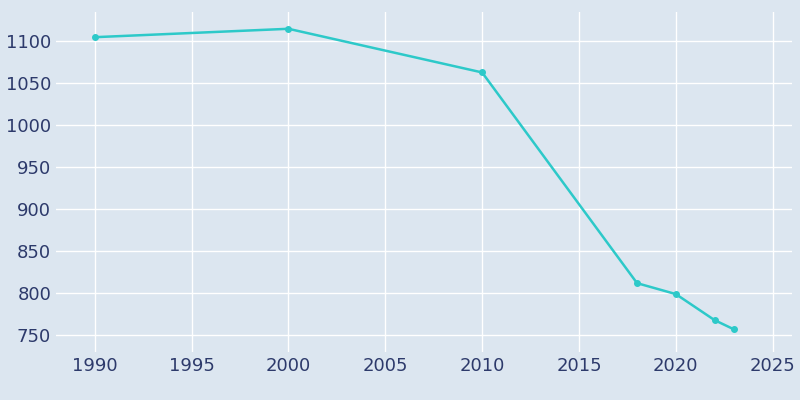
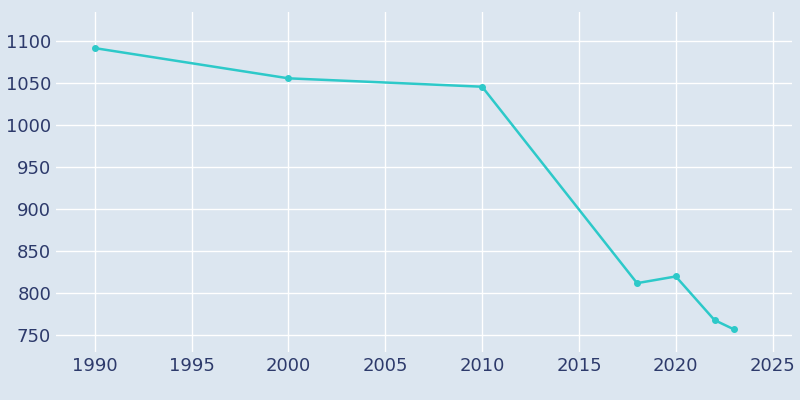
1990: 1105 -> 1092
2000: 1115 -> 1056
2010: 1063 -> 1046
2020: 799 -> 820
